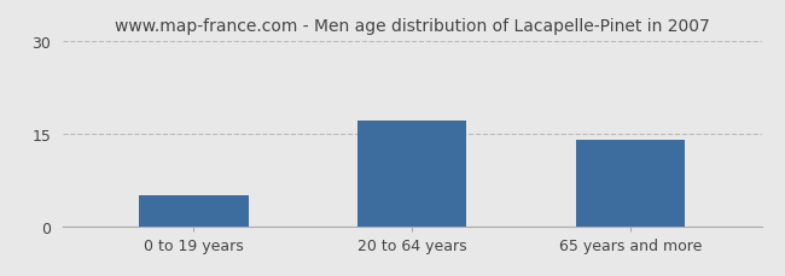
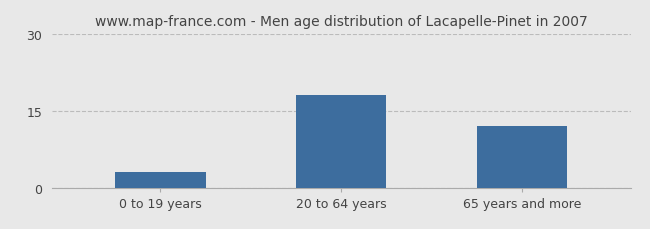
0 to 19 years: 5 -> 3
20 to 64 years: 17 -> 18
65 years and more: 14 -> 12
